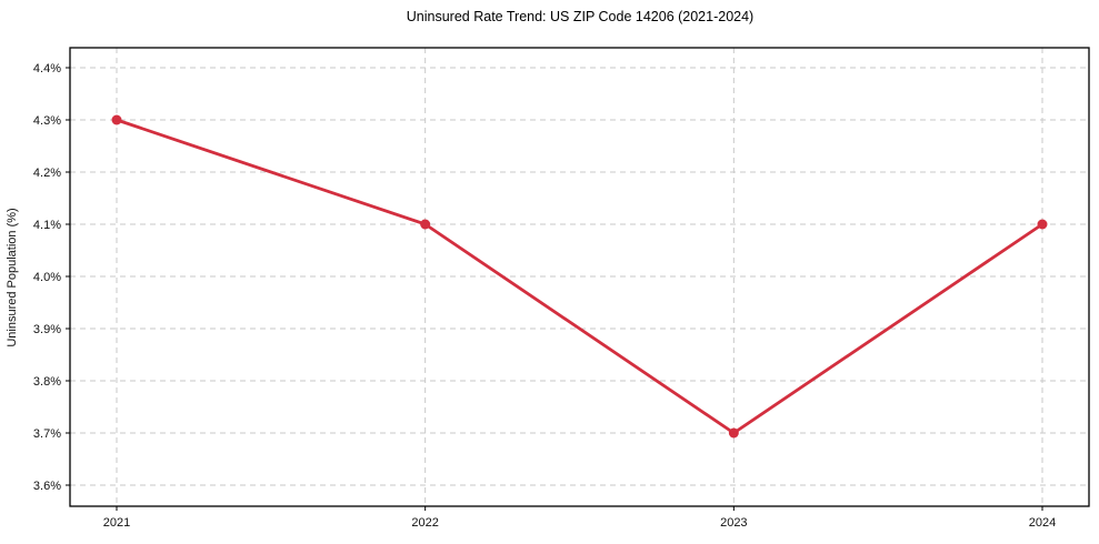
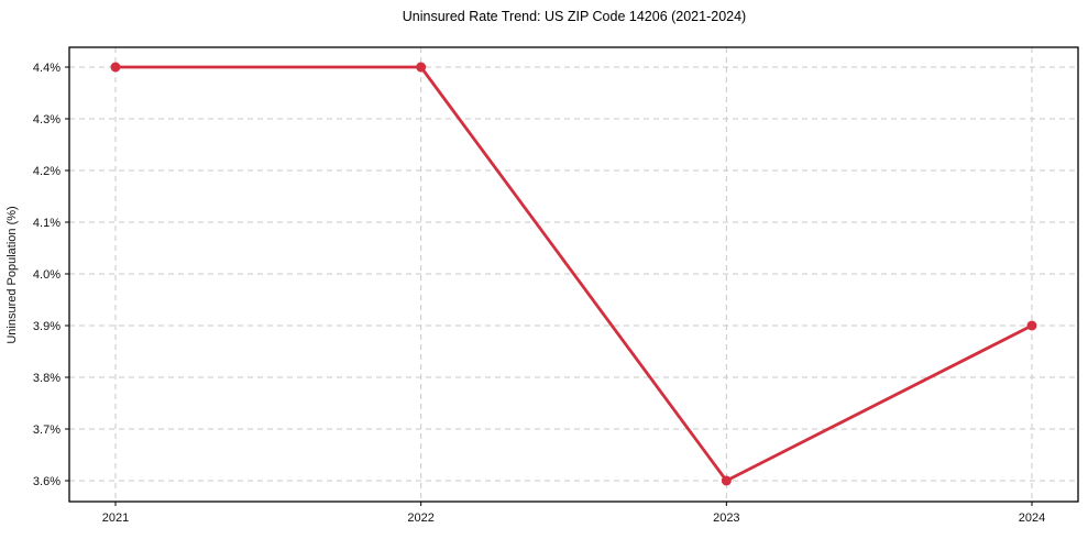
2021: 4.3% -> 4.4%
2022: 4.1% -> 4.4%
2023: 3.7% -> 3.6%
2024: 4.1% -> 3.9%
